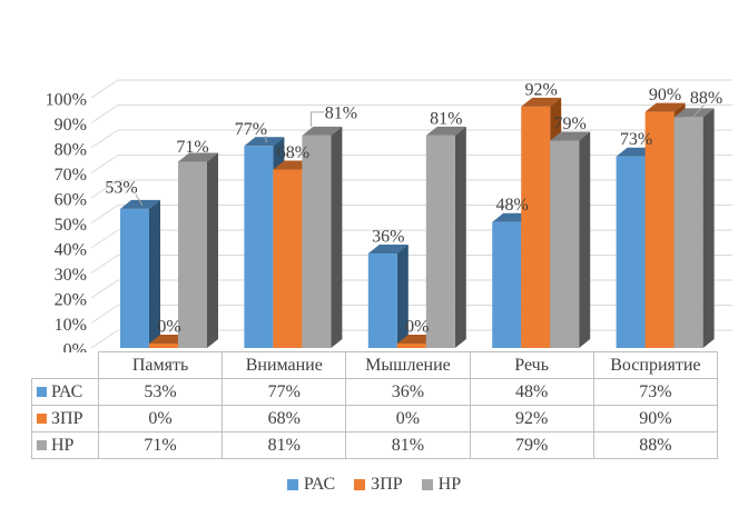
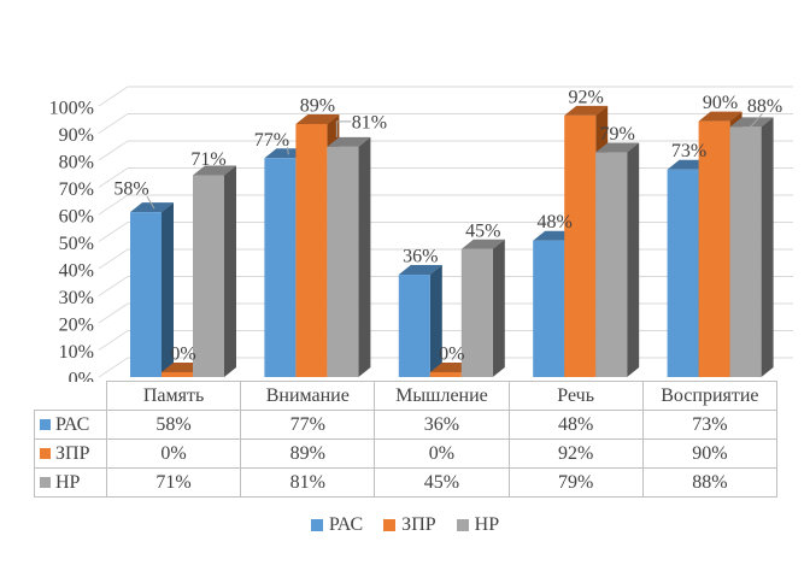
РАС/Память: 53% -> 58%
ЗПР/Внимание: 68% -> 89%
НР/Мышление: 81% -> 45%
